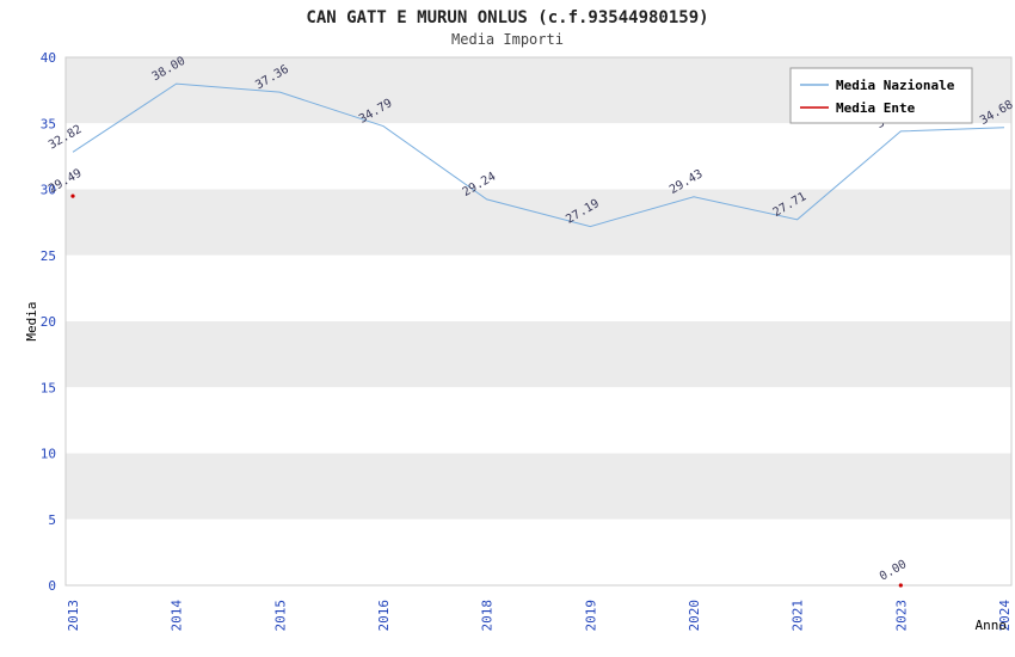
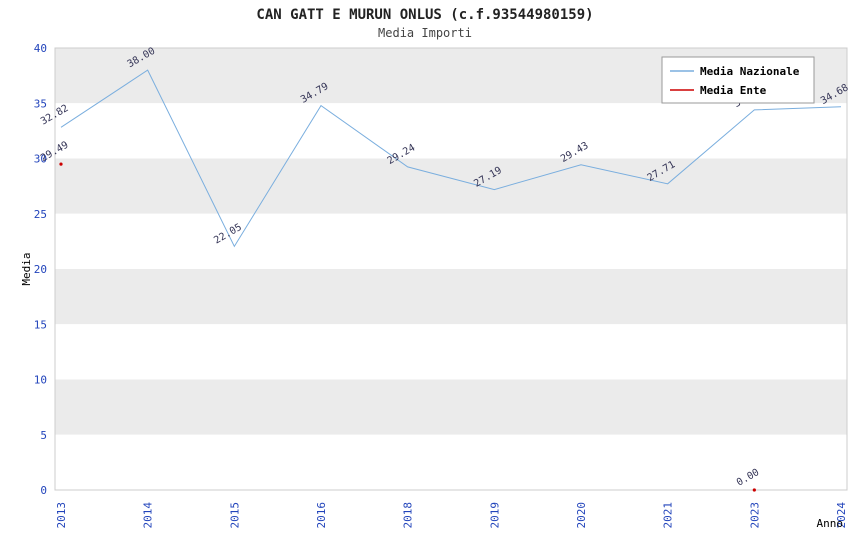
Media Nazionale/2015: 37.36 -> 22.05
